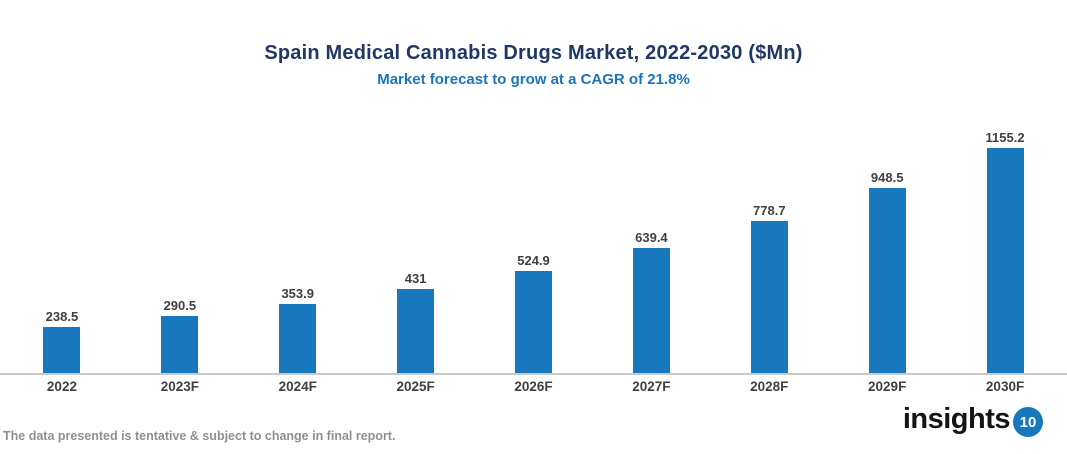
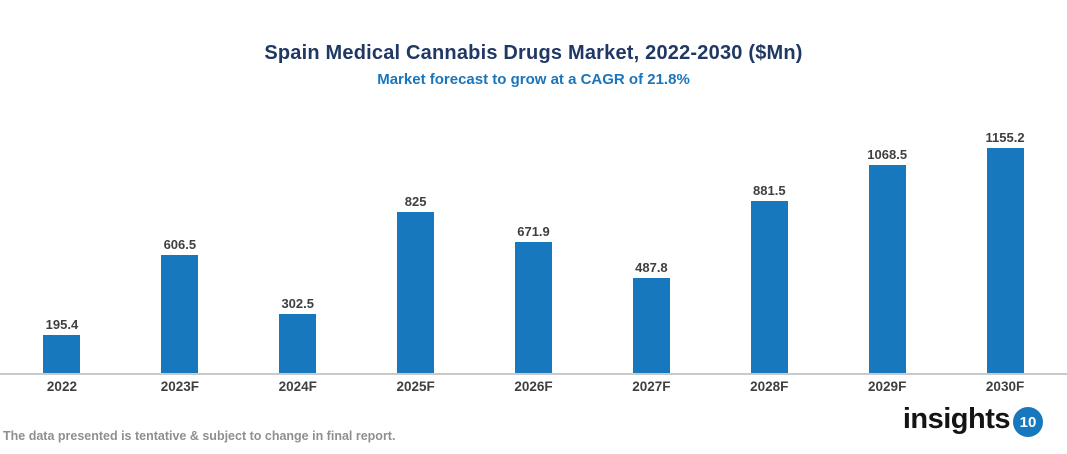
2022: 238.5 -> 195.4
2023F: 290.5 -> 606.5
2024F: 353.9 -> 302.5
2025F: 431 -> 825
2026F: 524.9 -> 671.9
2027F: 639.4 -> 487.8
2028F: 778.7 -> 881.5
2029F: 948.5 -> 1068.5
